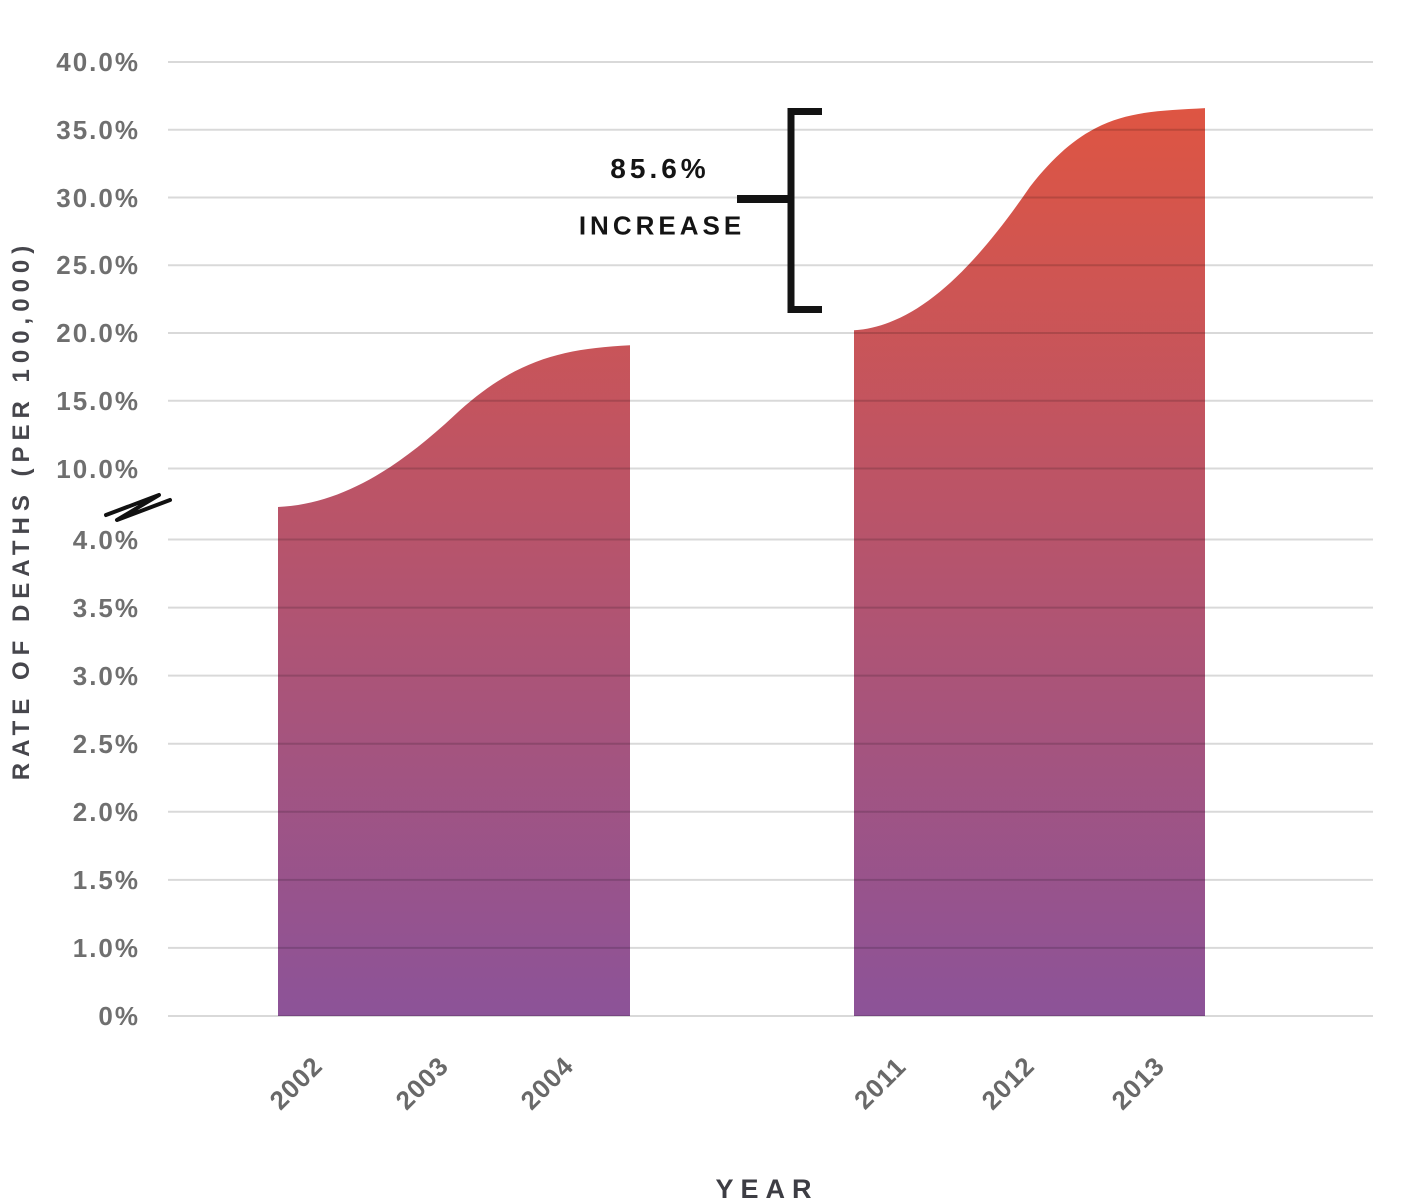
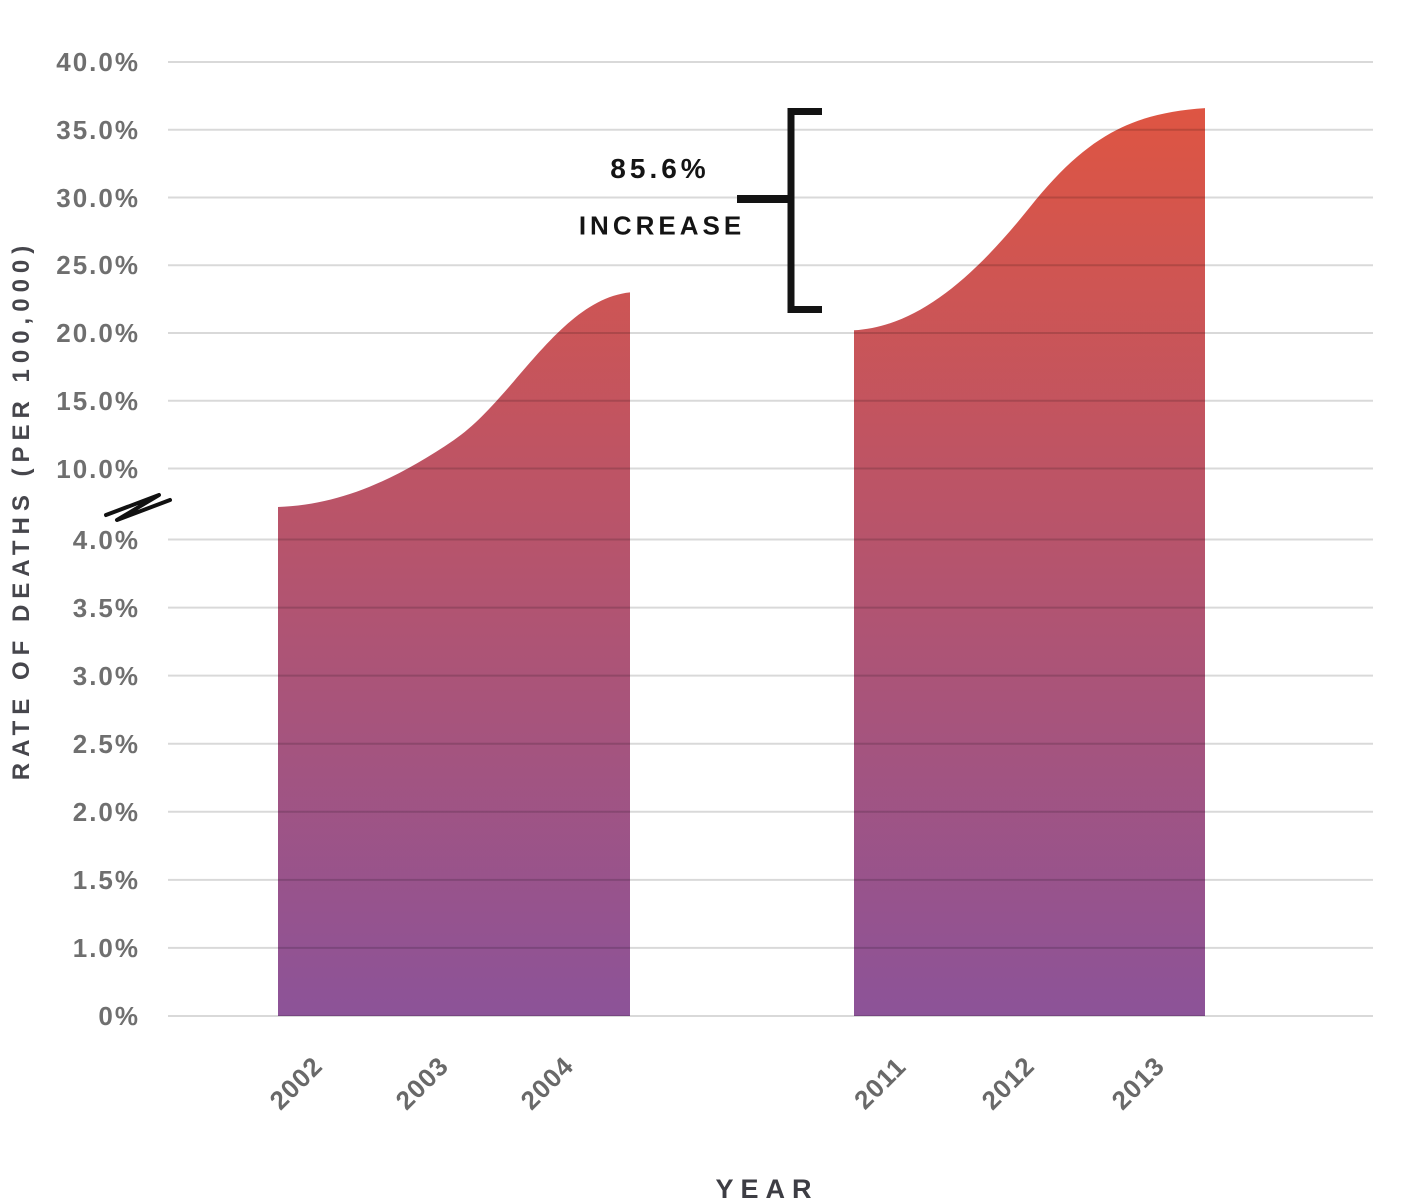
2003: 13.9% -> 12.1%
2004: 19.1% -> 23.0%
2012: 30.8% -> 29.3%
